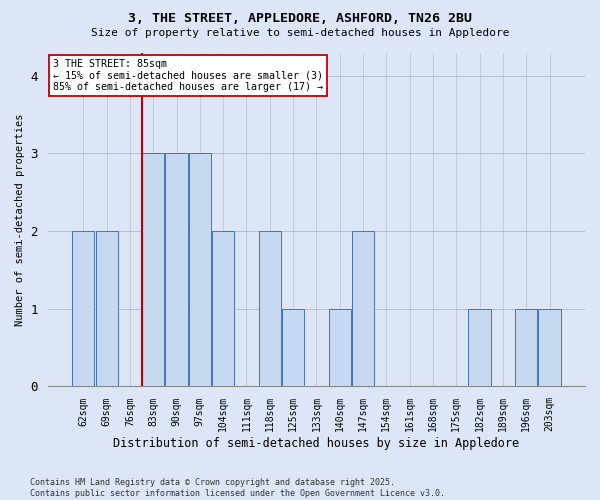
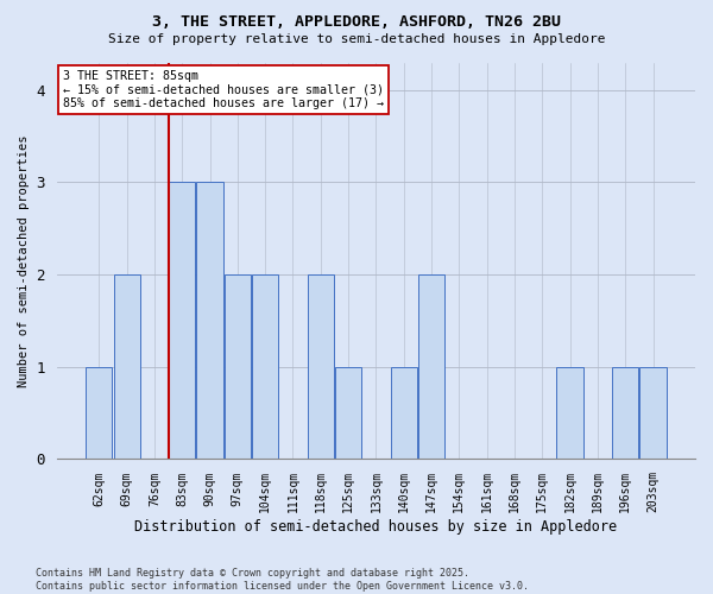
62sqm: 2 -> 1
97sqm: 3 -> 2
